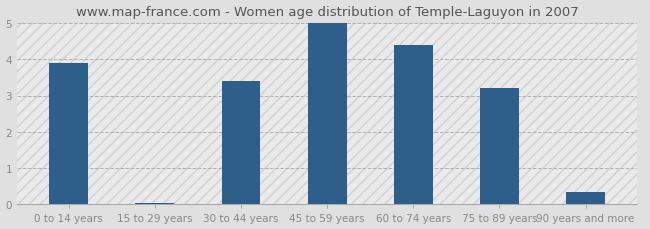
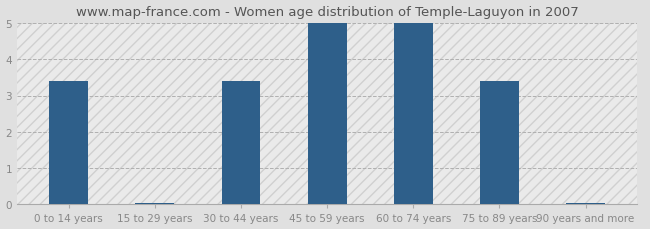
0 to 14 years: 3.90 -> 3.40
60 to 74 years: 4.40 -> 5.00
75 to 89 years: 3.20 -> 3.40
90 years and more: 0.35 -> 0.05
